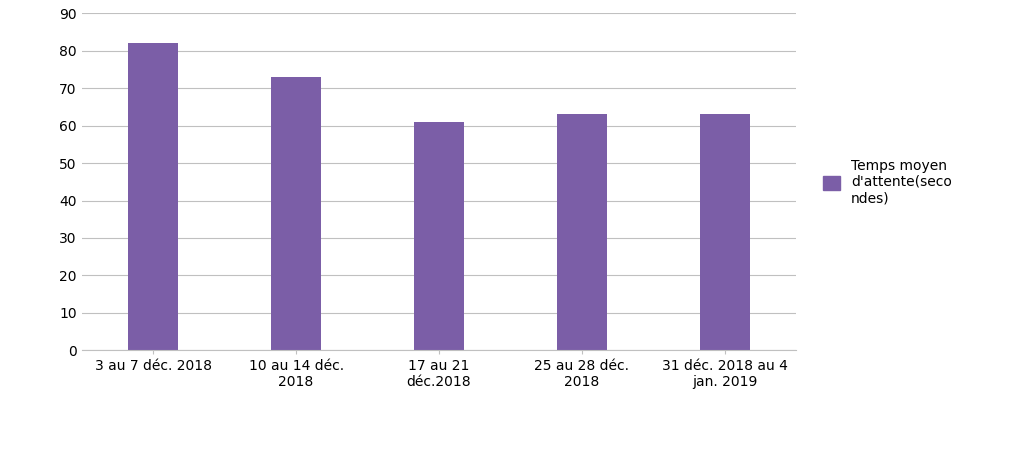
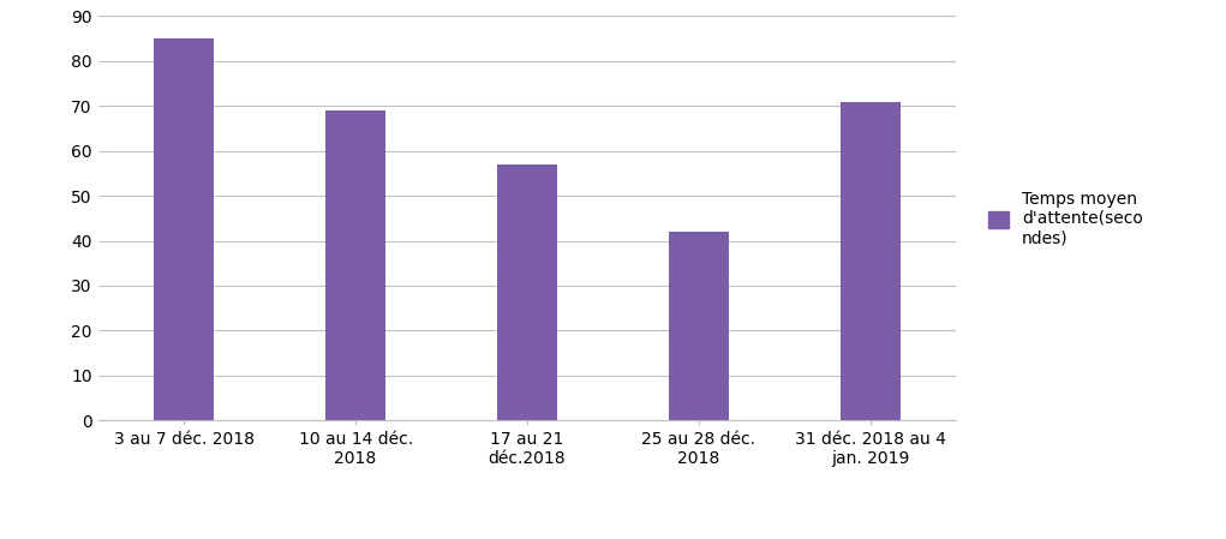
3 au 7 déc. 2018: 82 -> 85
10 au 14 déc. 2018: 73 -> 69
17 au 21 déc.2018: 61 -> 57
25 au 28 déc. 2018: 63 -> 42
31 déc. 2018 au 4 jan. 2019: 63 -> 71
